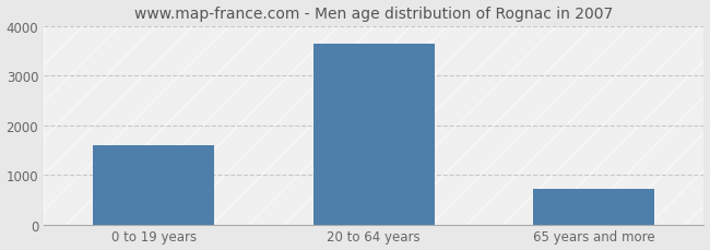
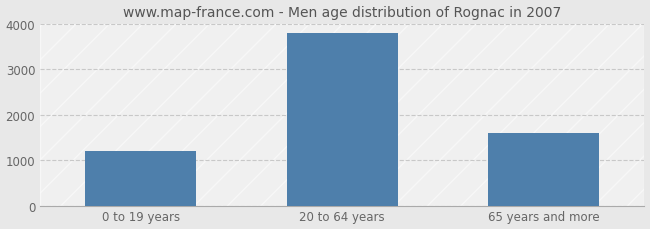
0 to 19 years: 1600 -> 1200
20 to 64 years: 3650 -> 3800
65 years and more: 720 -> 1600
